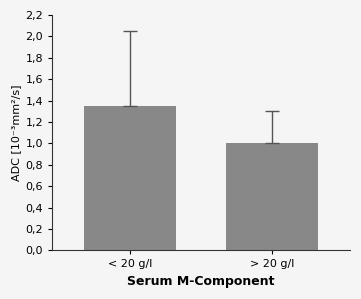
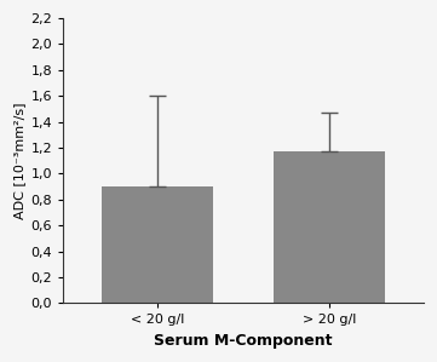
< 20 g/l: 1,35 -> 0,90
> 20 g/l: 1,00 -> 1,17
